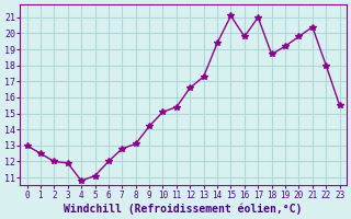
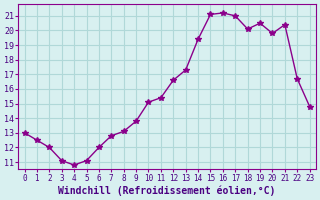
3: 11.9 -> 11.1
9: 14.2 -> 13.8
16: 19.8 -> 21.2
18: 18.7 -> 20.1
19: 19.2 -> 20.5
22: 18.0 -> 16.7
23: 15.5 -> 14.8
